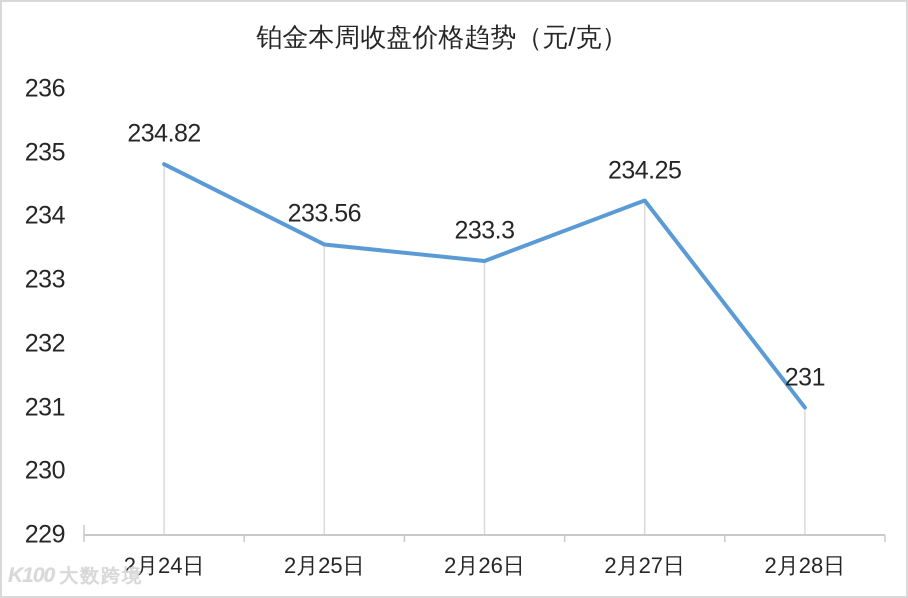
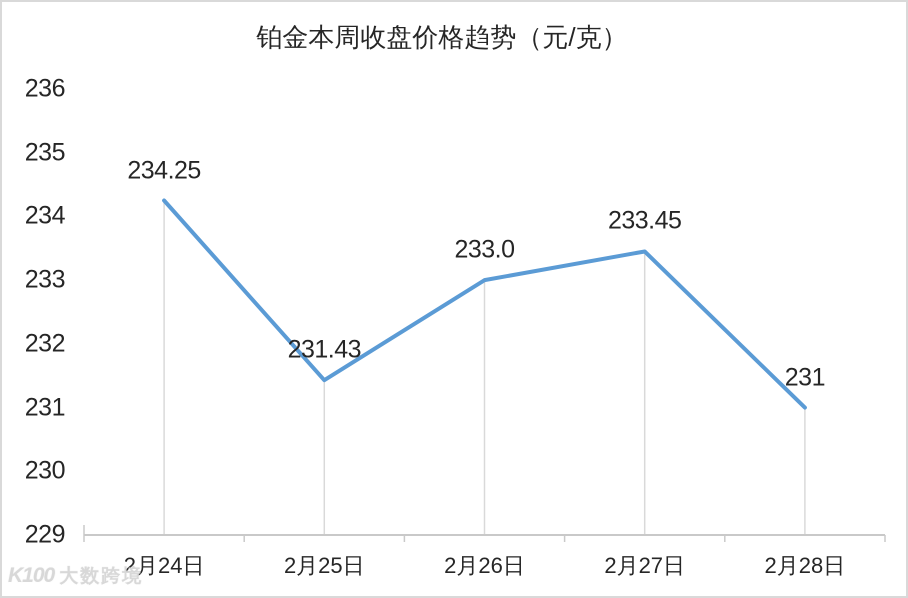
2月24日: 234.82 -> 234.25
2月25日: 233.56 -> 231.43
2月26日: 233.3 -> 233.0
2月27日: 234.25 -> 233.45
